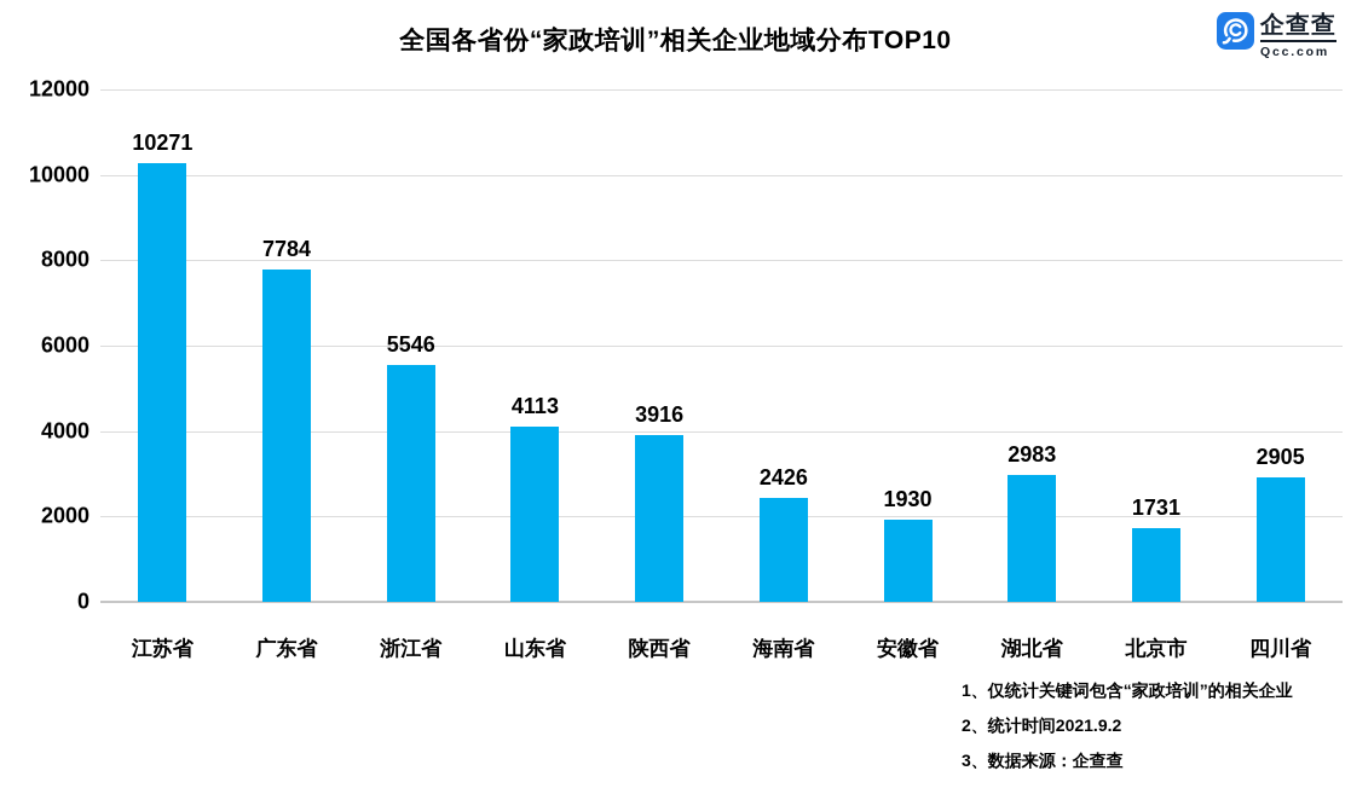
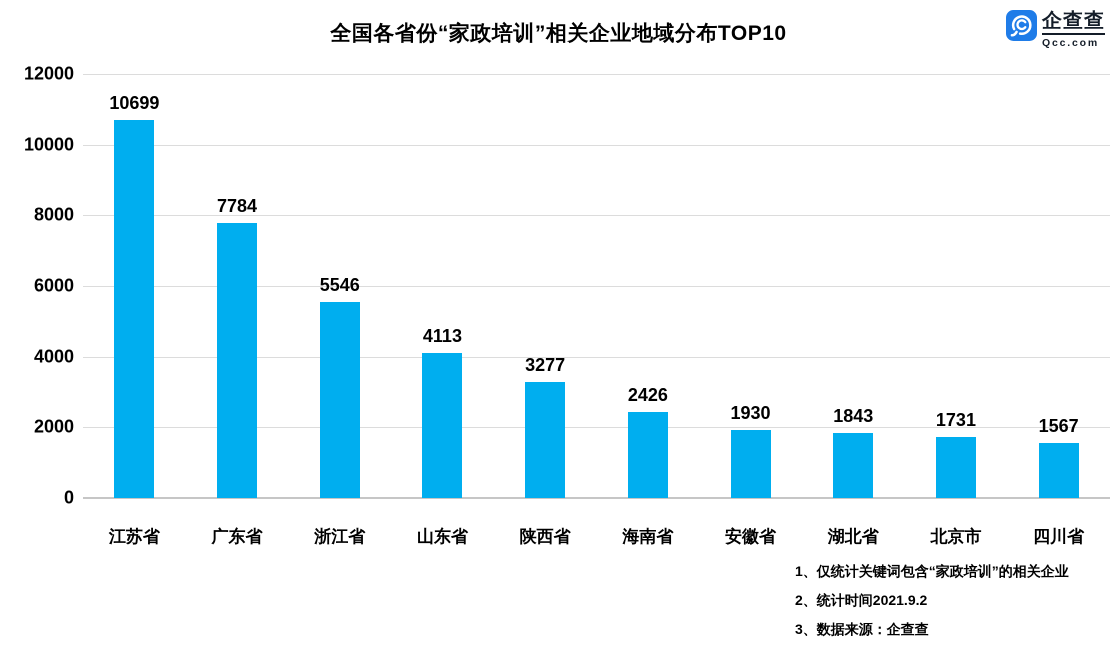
江苏省: 10271 -> 10699
陕西省: 3916 -> 3277
湖北省: 2983 -> 1843
四川省: 2905 -> 1567
